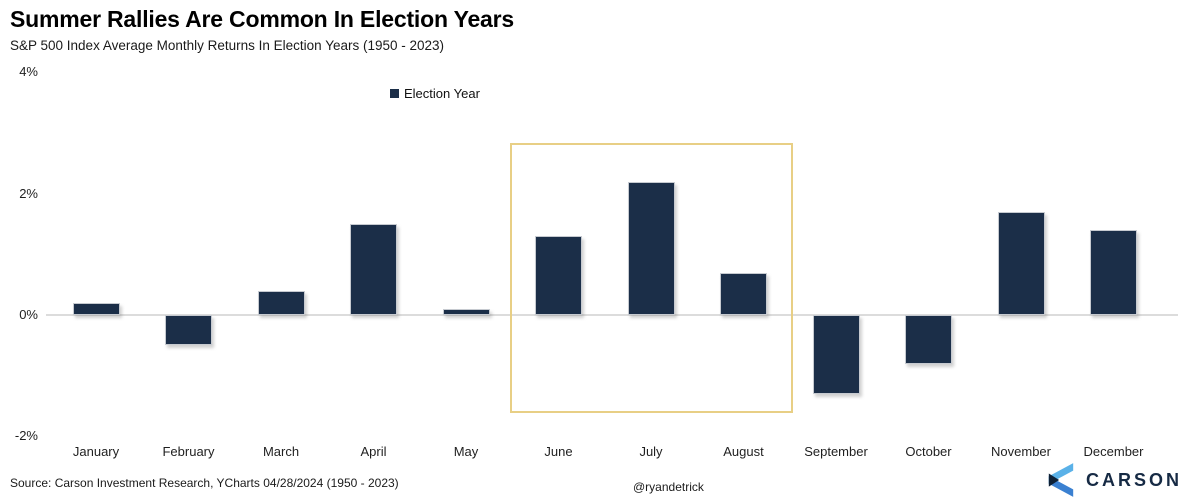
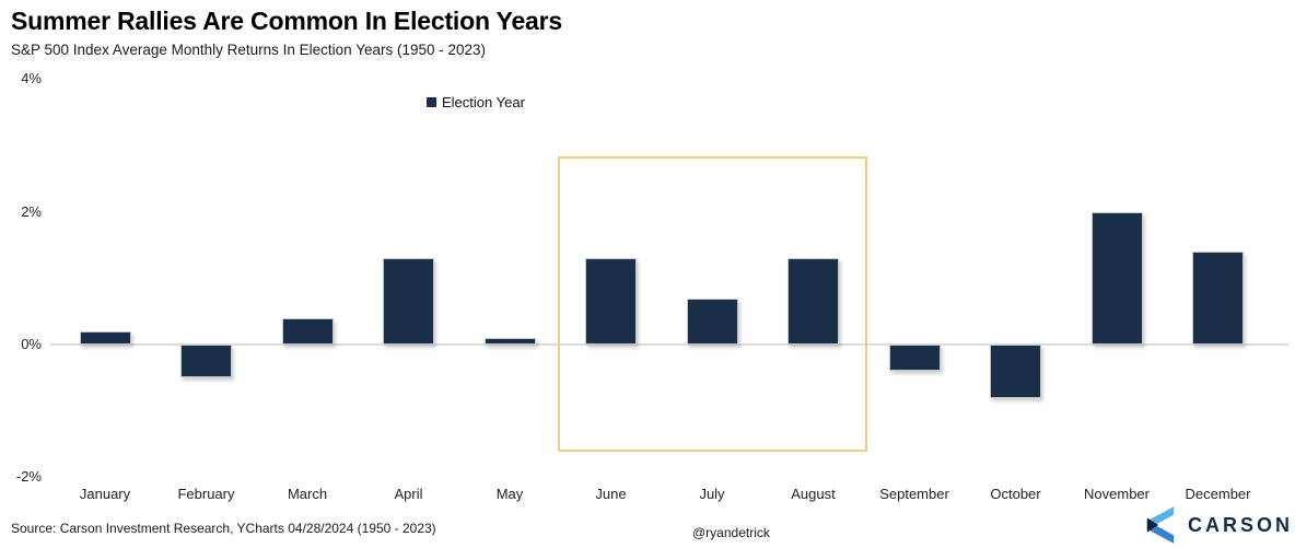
April: 1.5% -> 1.3%
July: 2.2% -> 0.7%
August: 0.7% -> 1.3%
September: -1.3% -> -0.4%
November: 1.7% -> 2.0%
